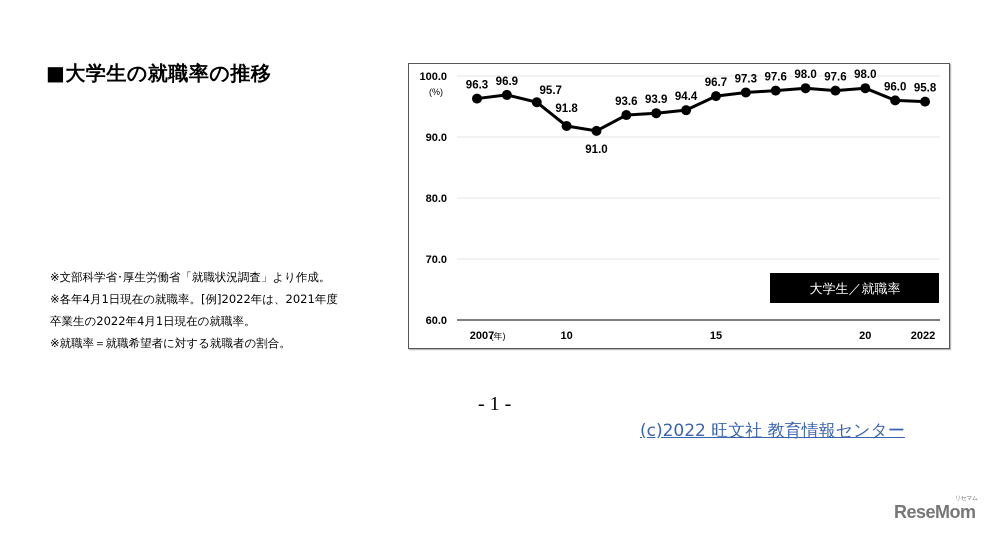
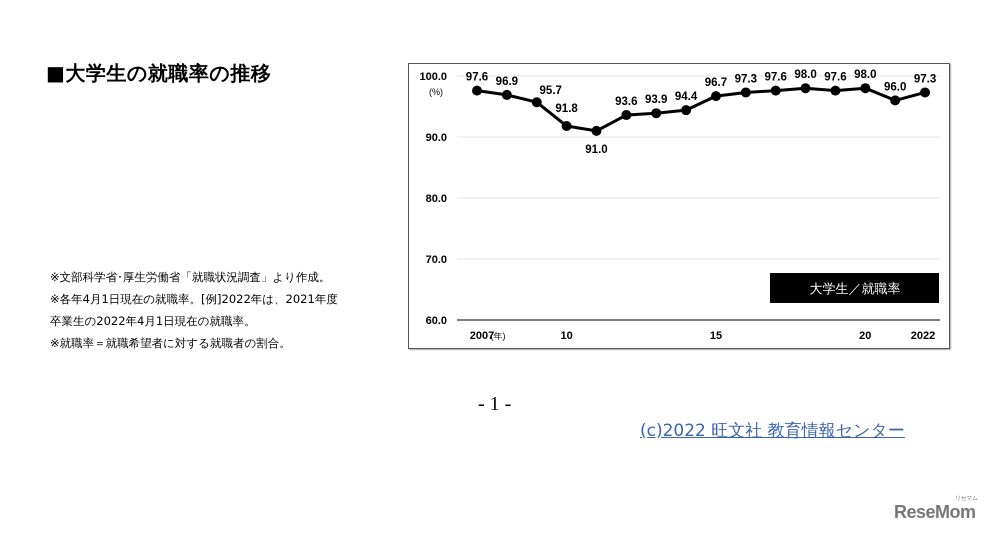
2007: 96.3 -> 97.6
2022: 95.8 -> 97.3
